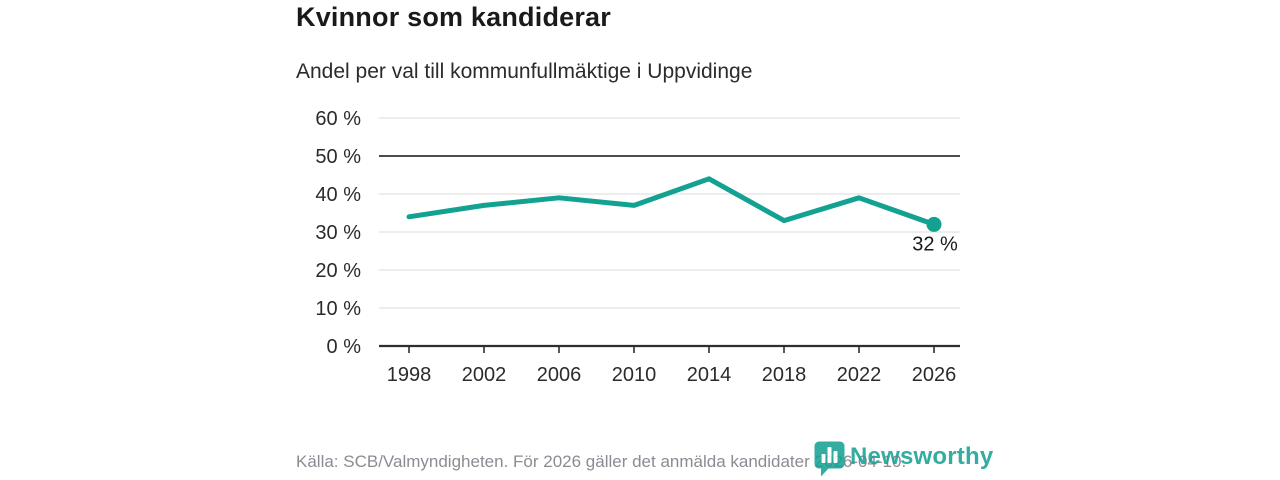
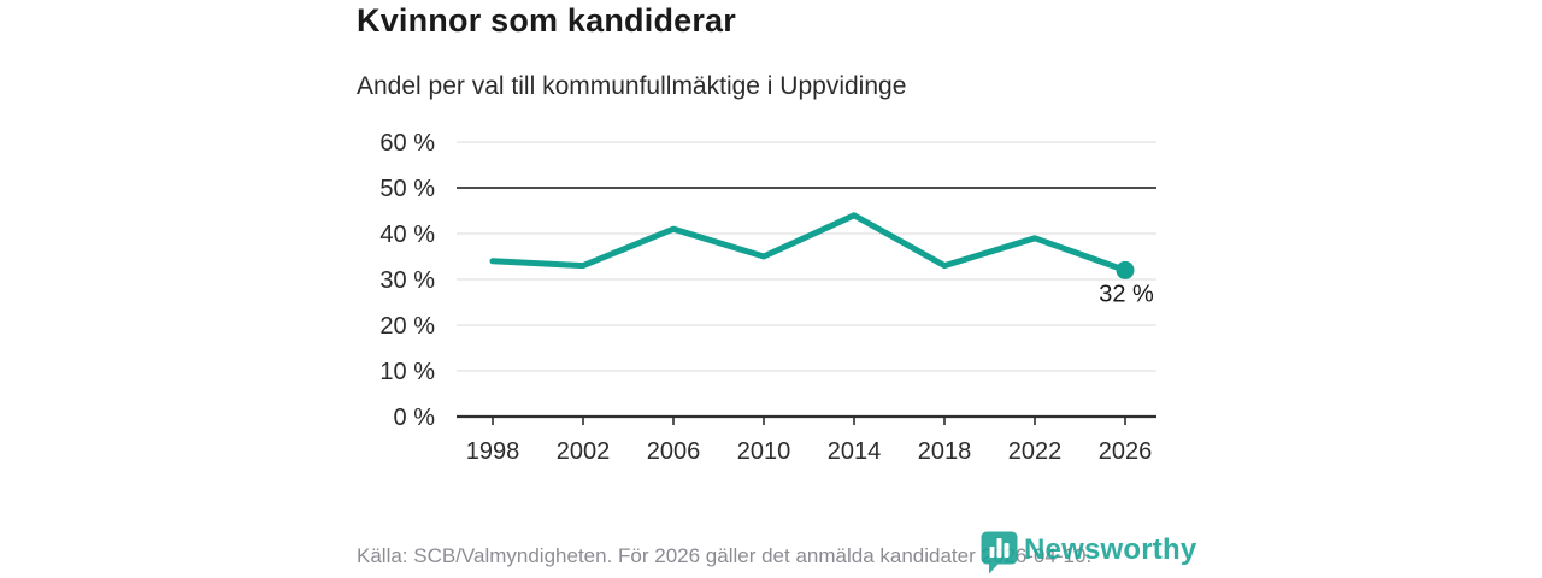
2002: 37% -> 33%
2006: 39% -> 41%
2010: 37% -> 35%
